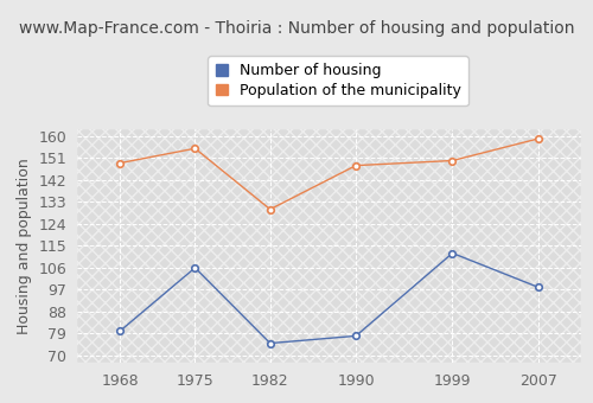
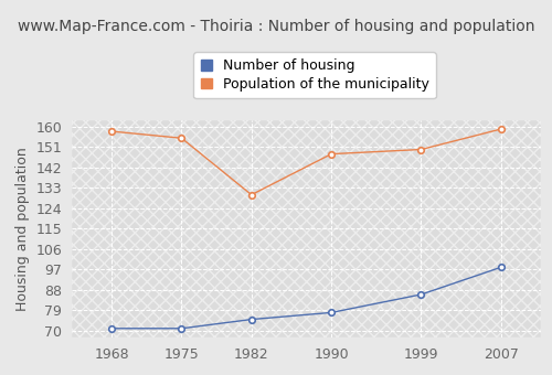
Number of housing/1968: 80 -> 71
Population of the municipality/1968: 149 -> 158
Number of housing/1975: 106 -> 71
Number of housing/1999: 112 -> 86
